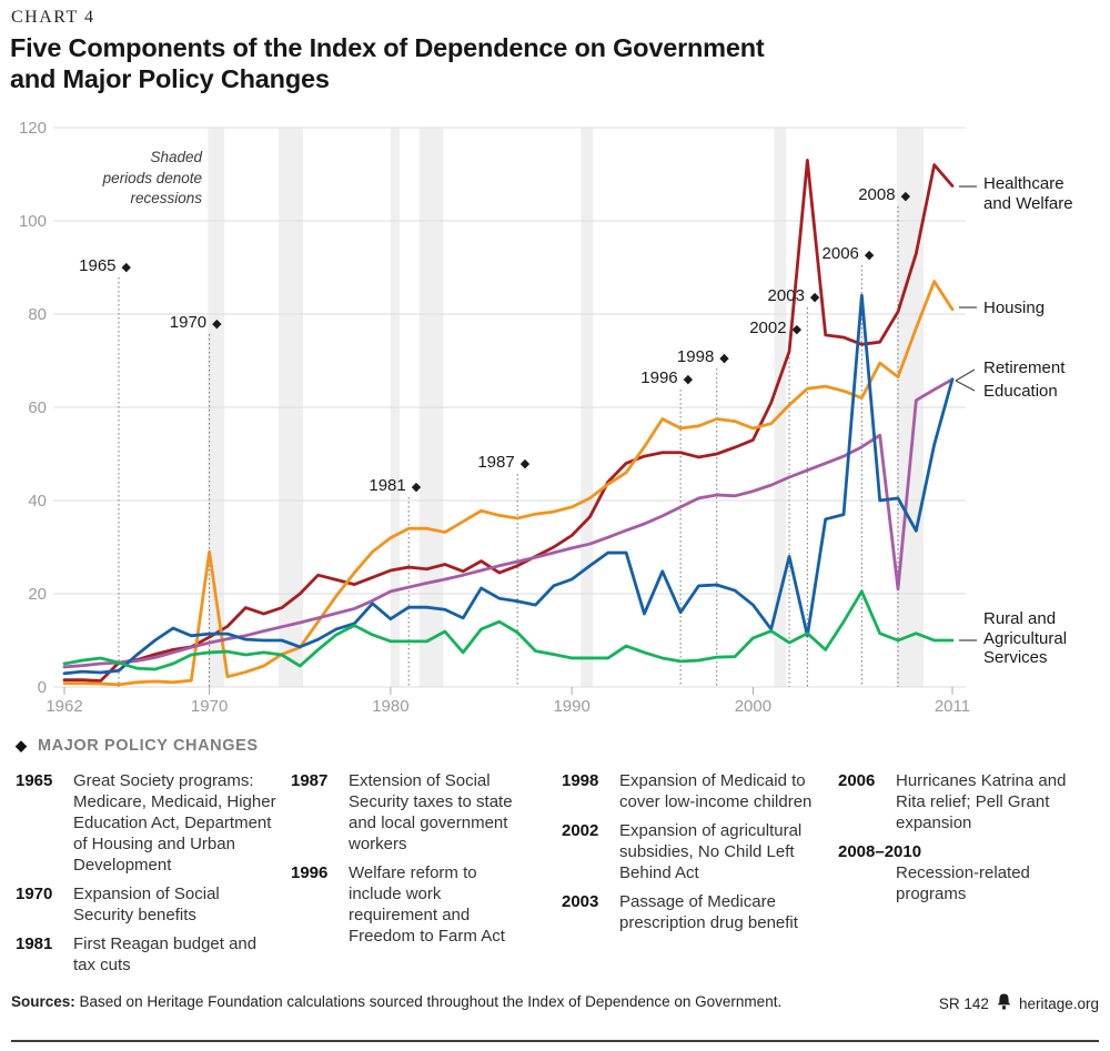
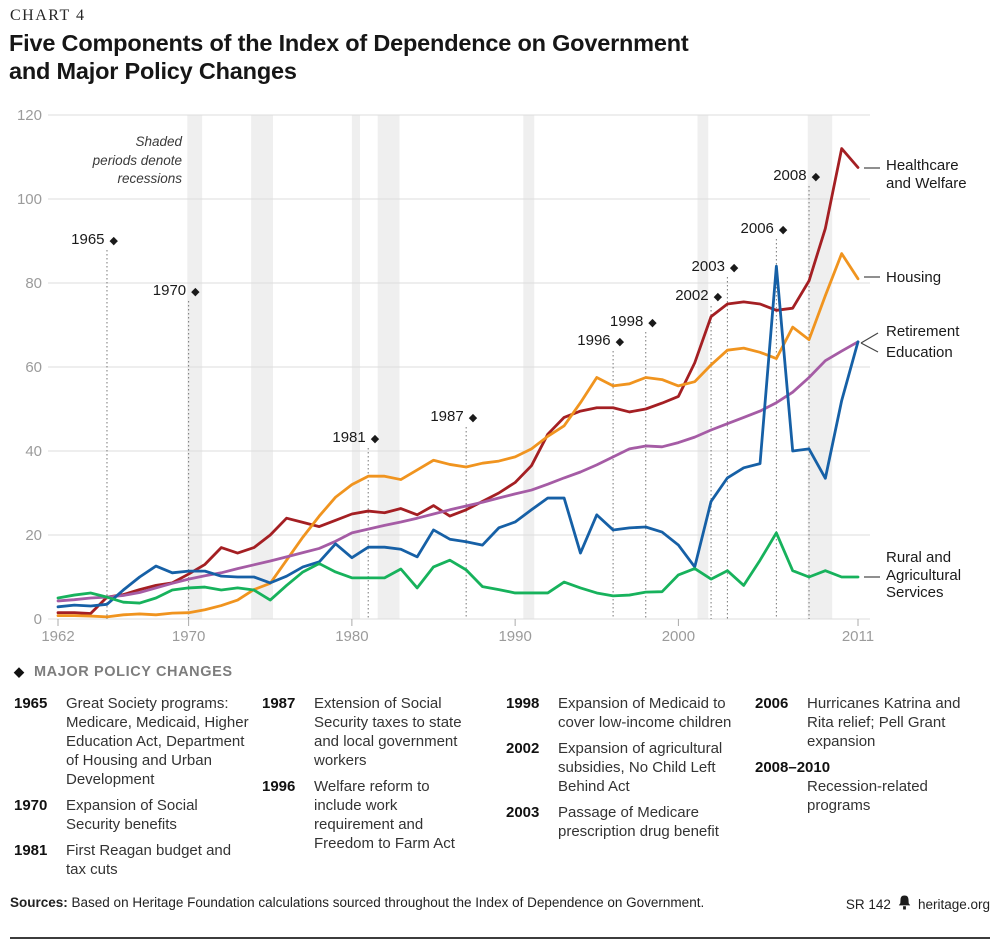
Housing/1970: 29 -> 2
Education/1996: 16 -> 21
Healthcare and Welfare/2003: 113 -> 75
Education/2003: 11 -> 34
Retirement/2008: 21 -> 58
